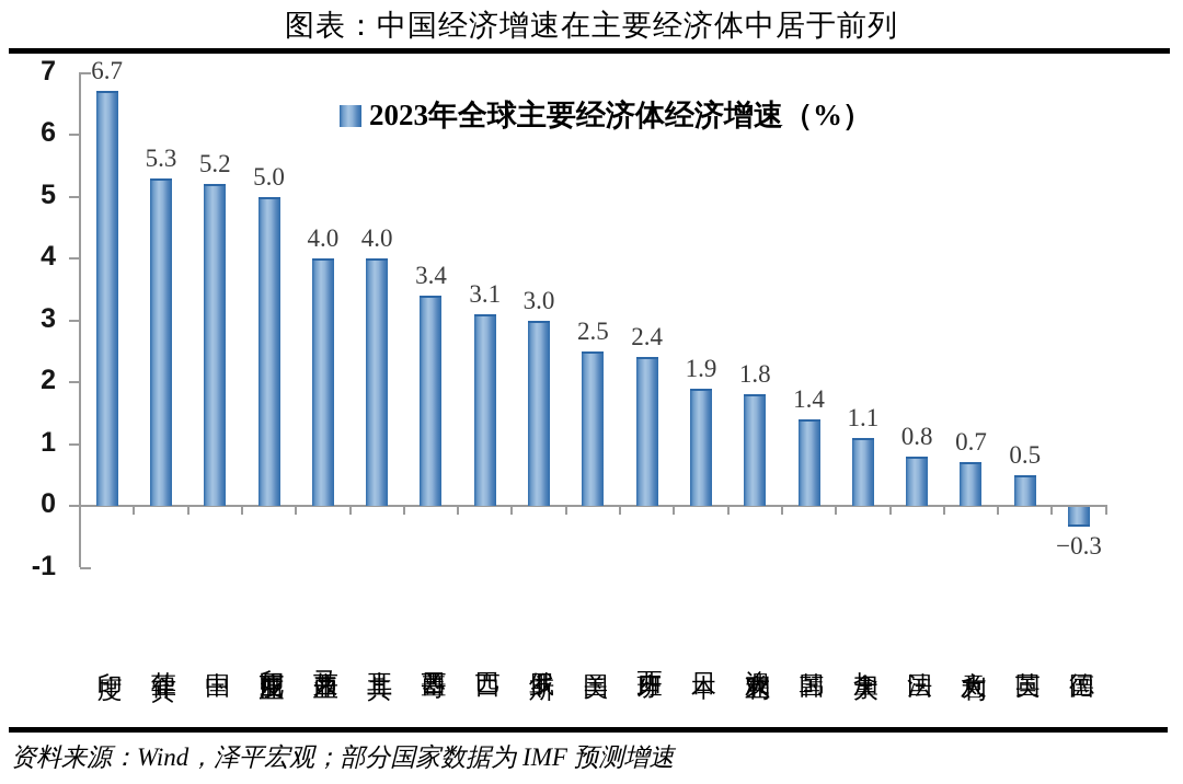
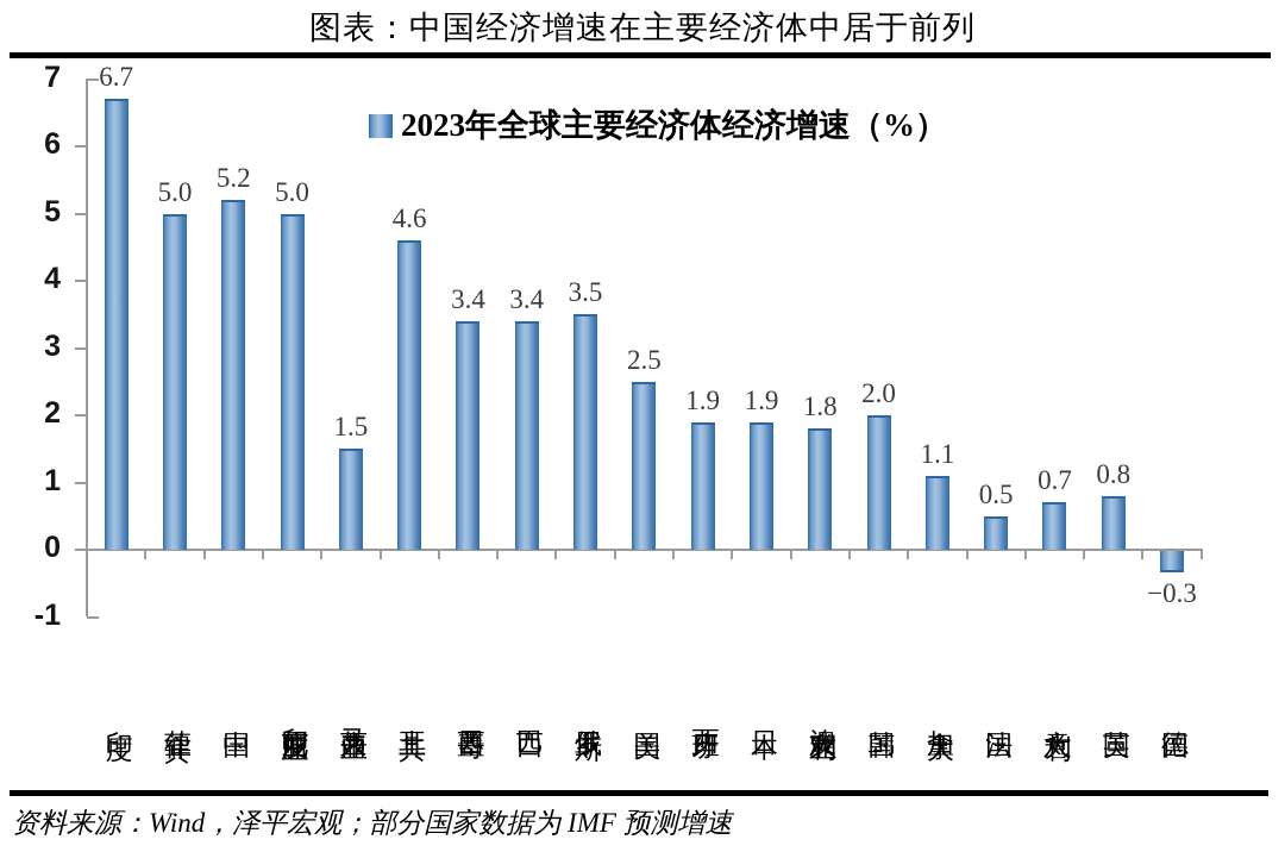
菲律宾: 5.3 -> 5.0
马来西亚: 4.0 -> 1.5
土耳其: 4.0 -> 4.6
巴西: 3.1 -> 3.4
俄罗斯: 3.0 -> 3.5
西班牙: 2.4 -> 1.9
韩国: 1.4 -> 2.0
法国: 0.8 -> 0.5
英国: 0.5 -> 0.8
